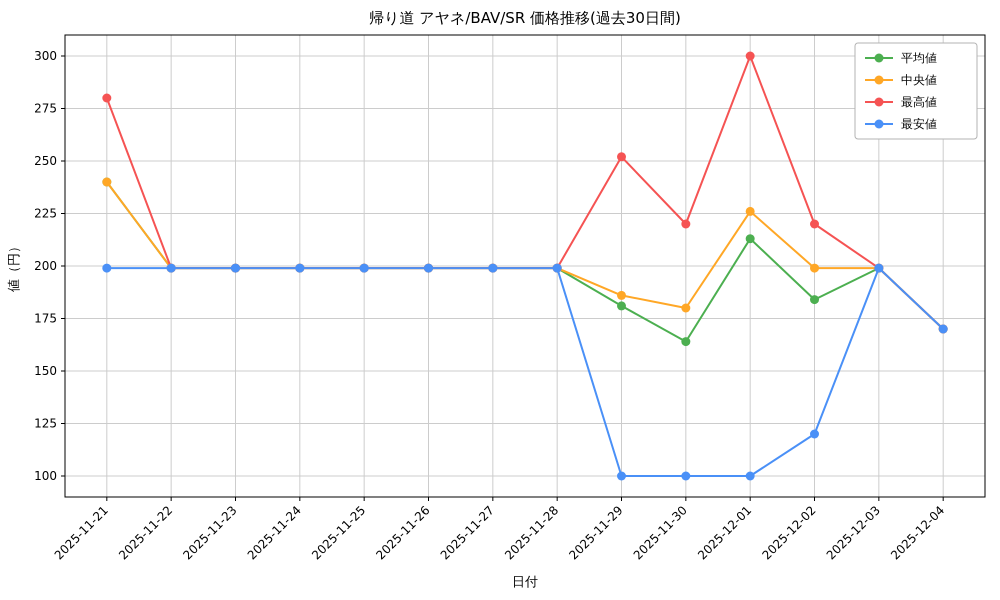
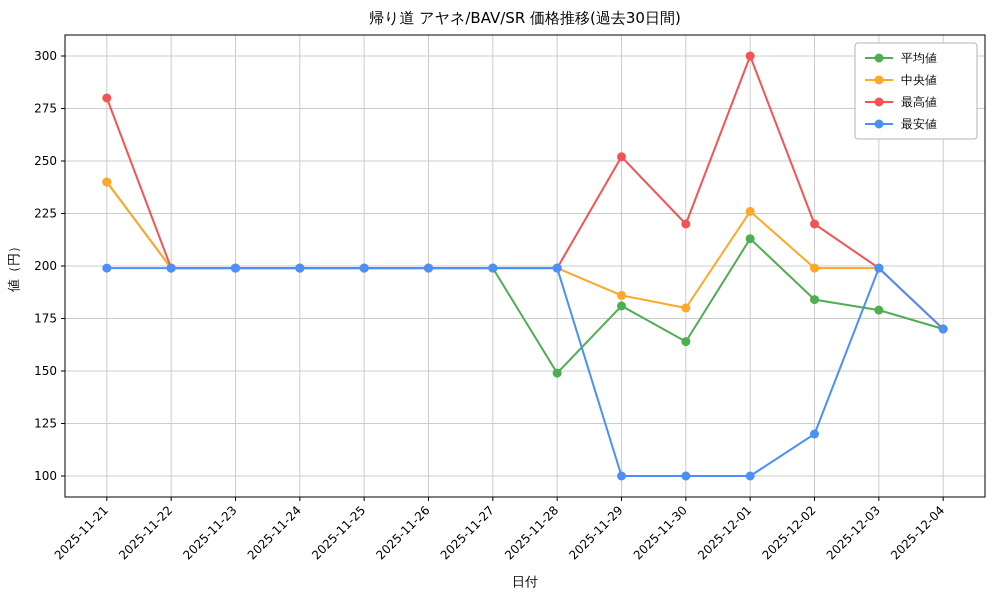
平均値/2025-11-28: 199 -> 149
平均値/2025-12-03: 199 -> 179
